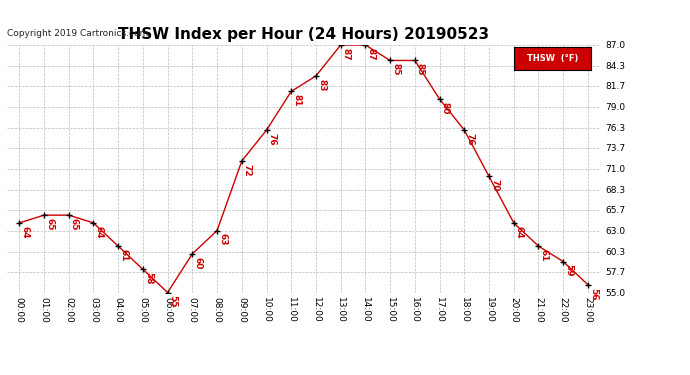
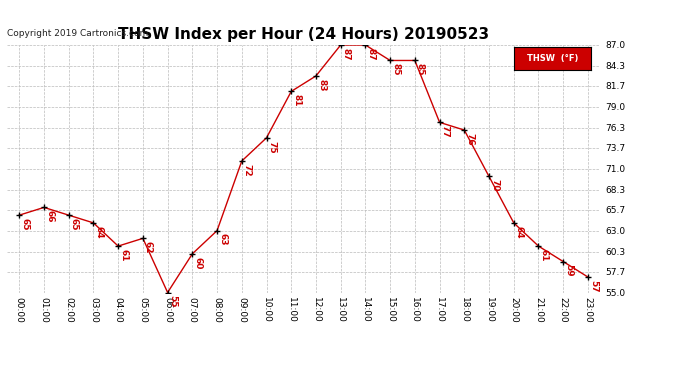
00:00: 64 -> 65
01:00: 65 -> 66
05:00: 58 -> 62
10:00: 76 -> 75
17:00: 80 -> 77
23:00: 56 -> 57
